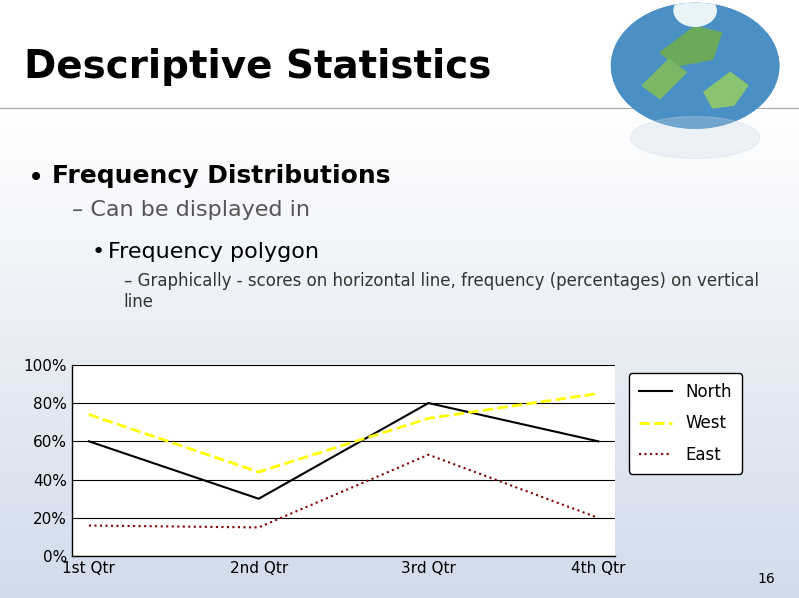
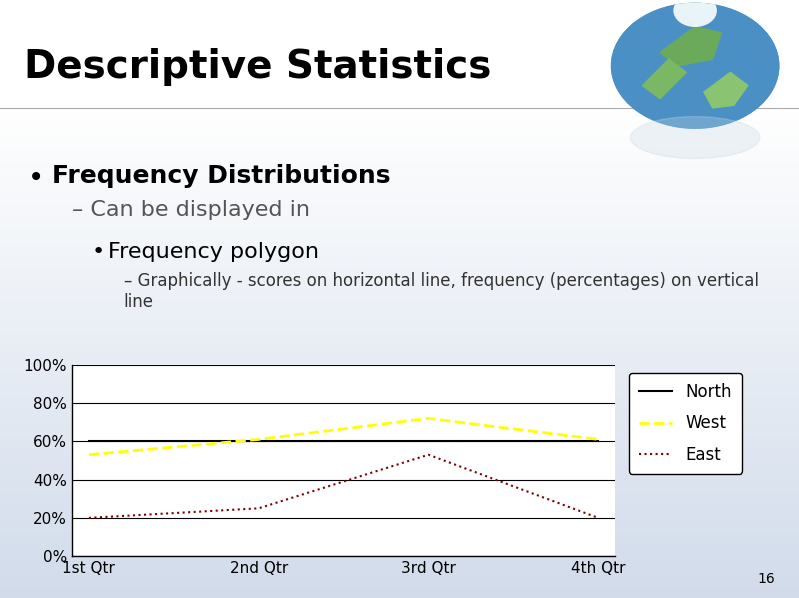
West/1st Qtr: 74% -> 53%
East/1st Qtr: 16% -> 20%
West/2nd Qtr: 44% -> 61%
East/2nd Qtr: 15% -> 25%
North/2nd Qtr: 30% -> 60%
North/3rd Qtr: 80% -> 60%
West/4th Qtr: 85% -> 61%
